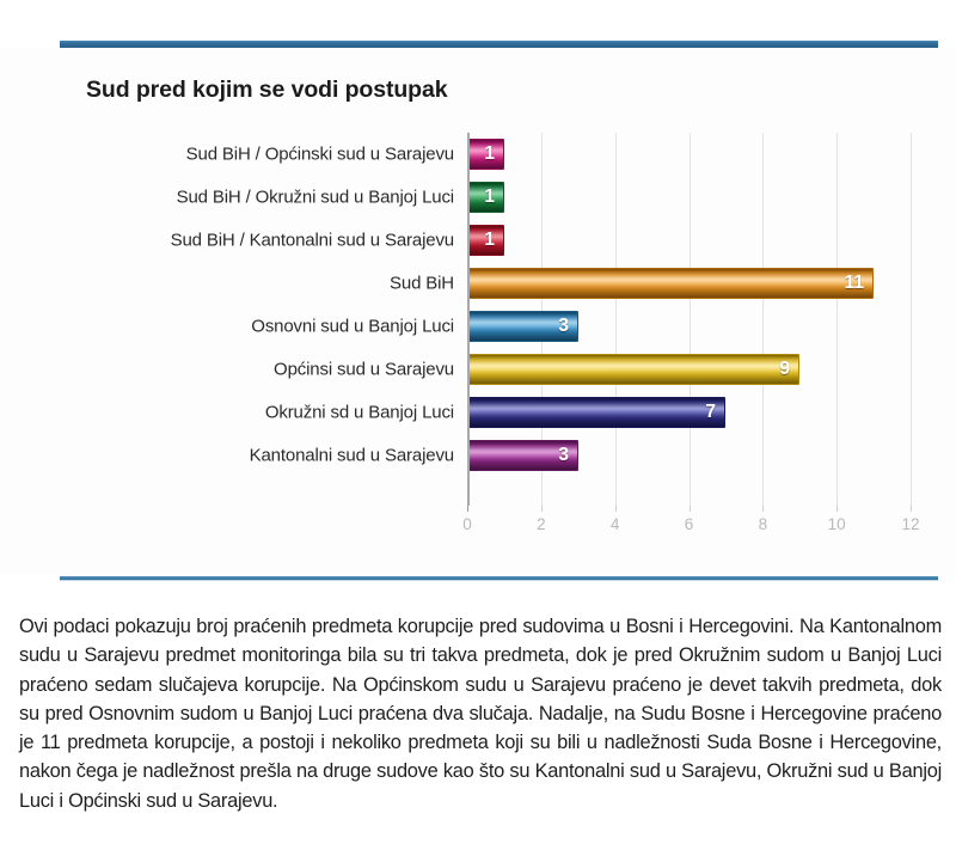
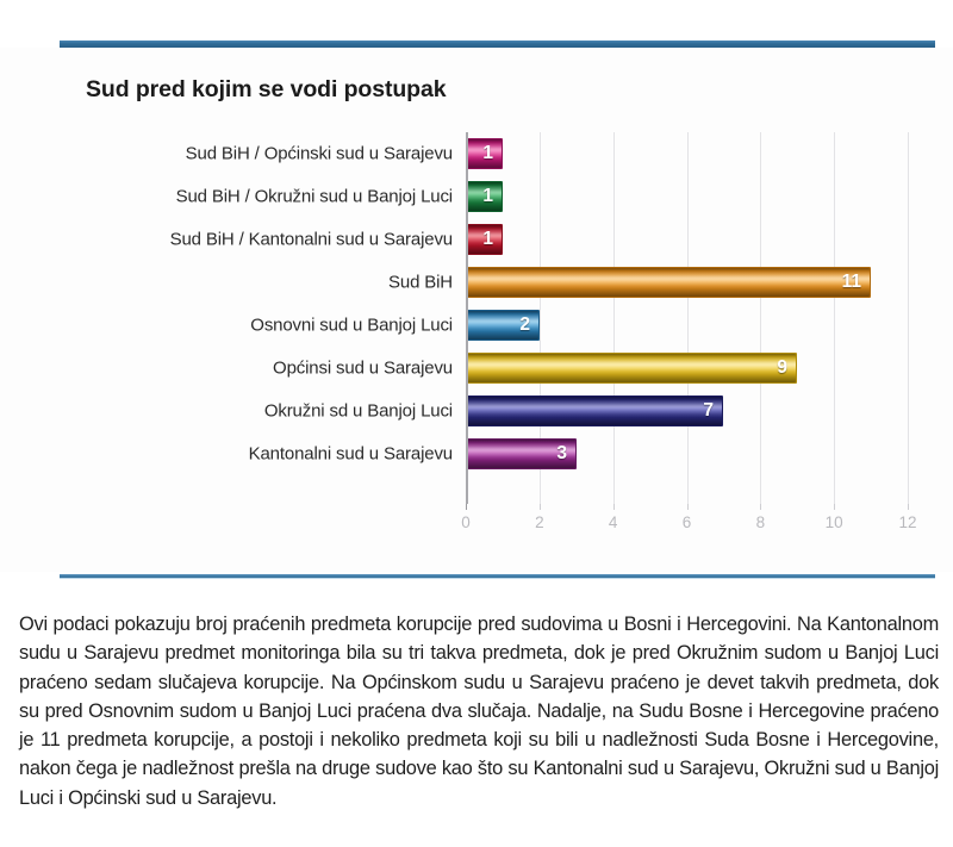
Osnovni sud u Banjoj Luci: 3 -> 2
